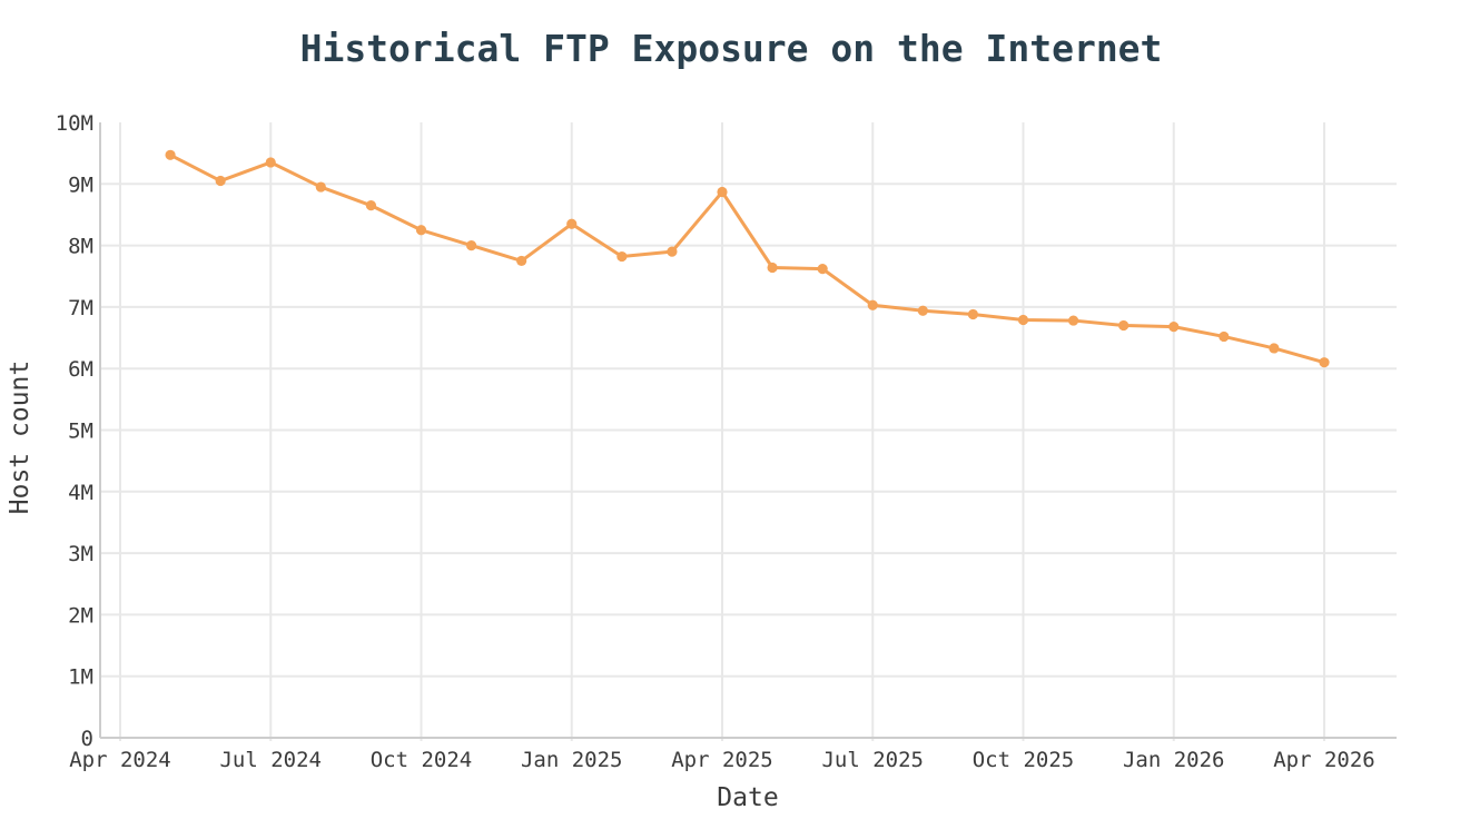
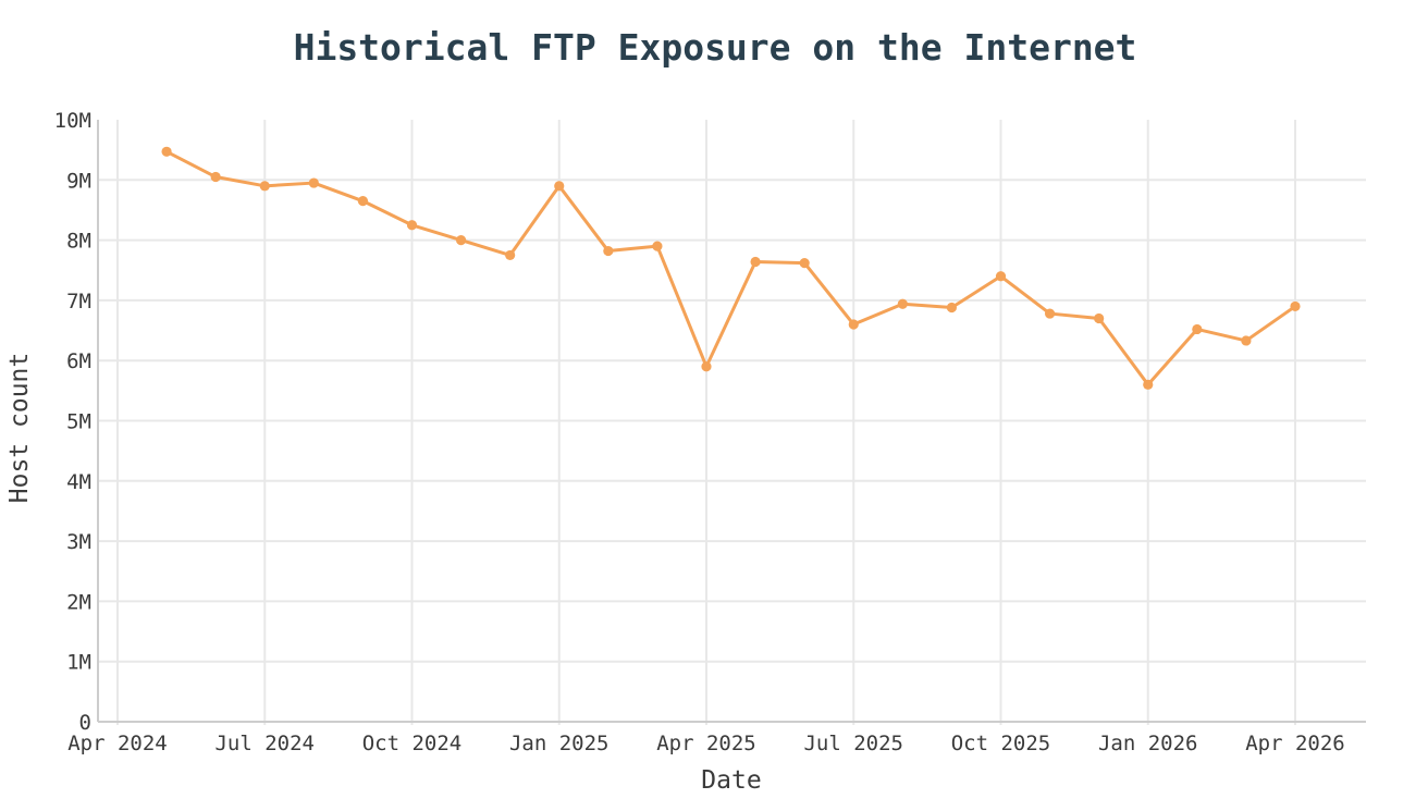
Jul 2024: 9.4M -> 8.9M
Jan 2025: 8.4M -> 8.9M
Apr 2025: 8.9M -> 5.9M
Jul 2025: 7.0M -> 6.6M
Oct 2025: 6.8M -> 7.4M
Jan 2026: 6.7M -> 5.6M
Apr 2026: 6.1M -> 6.9M
